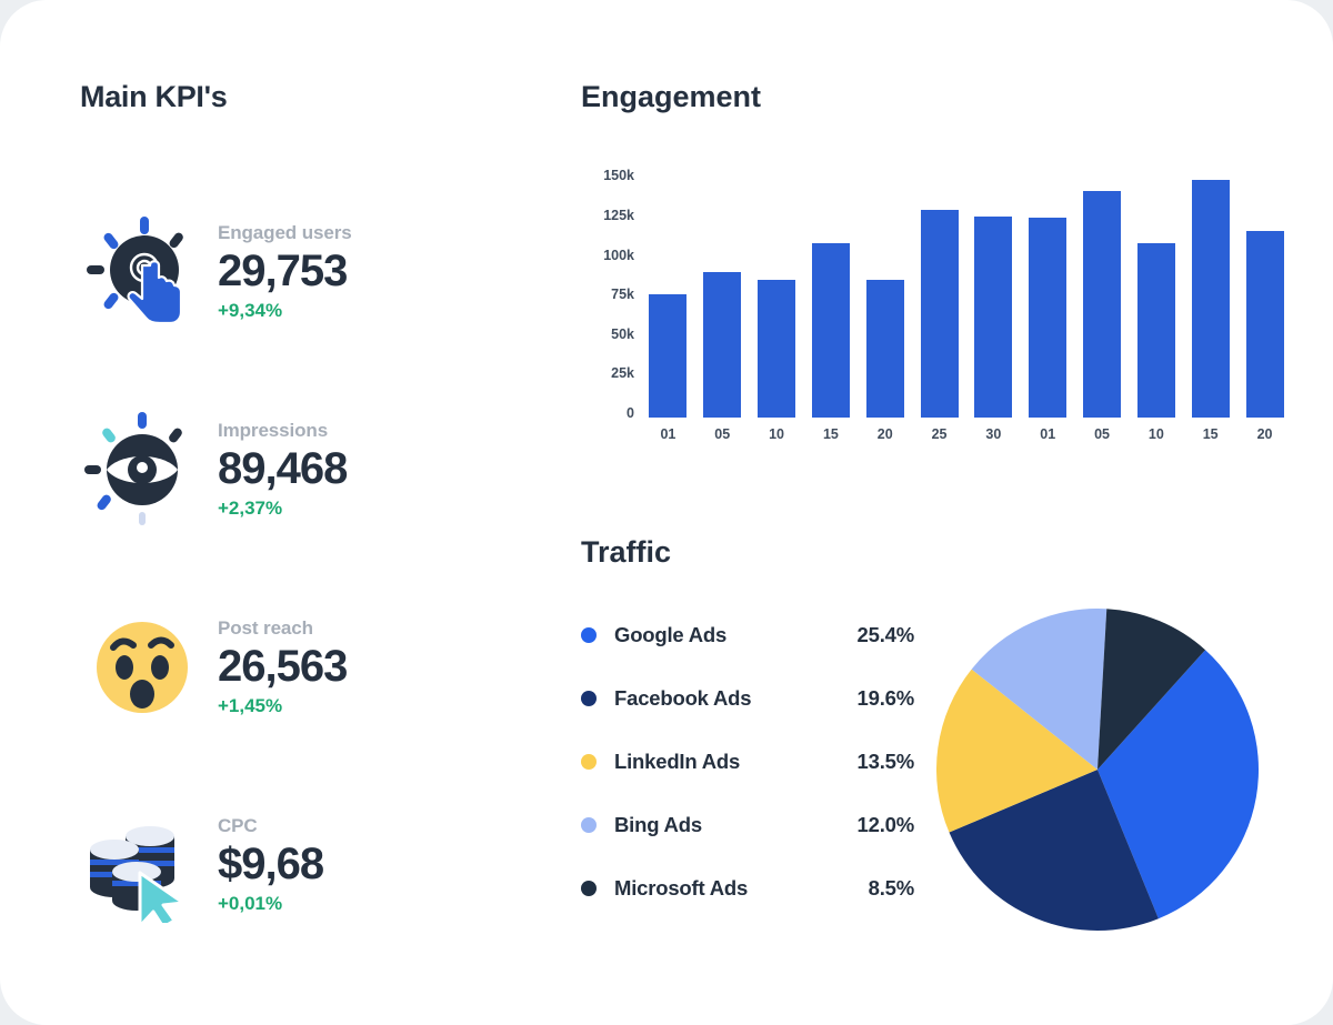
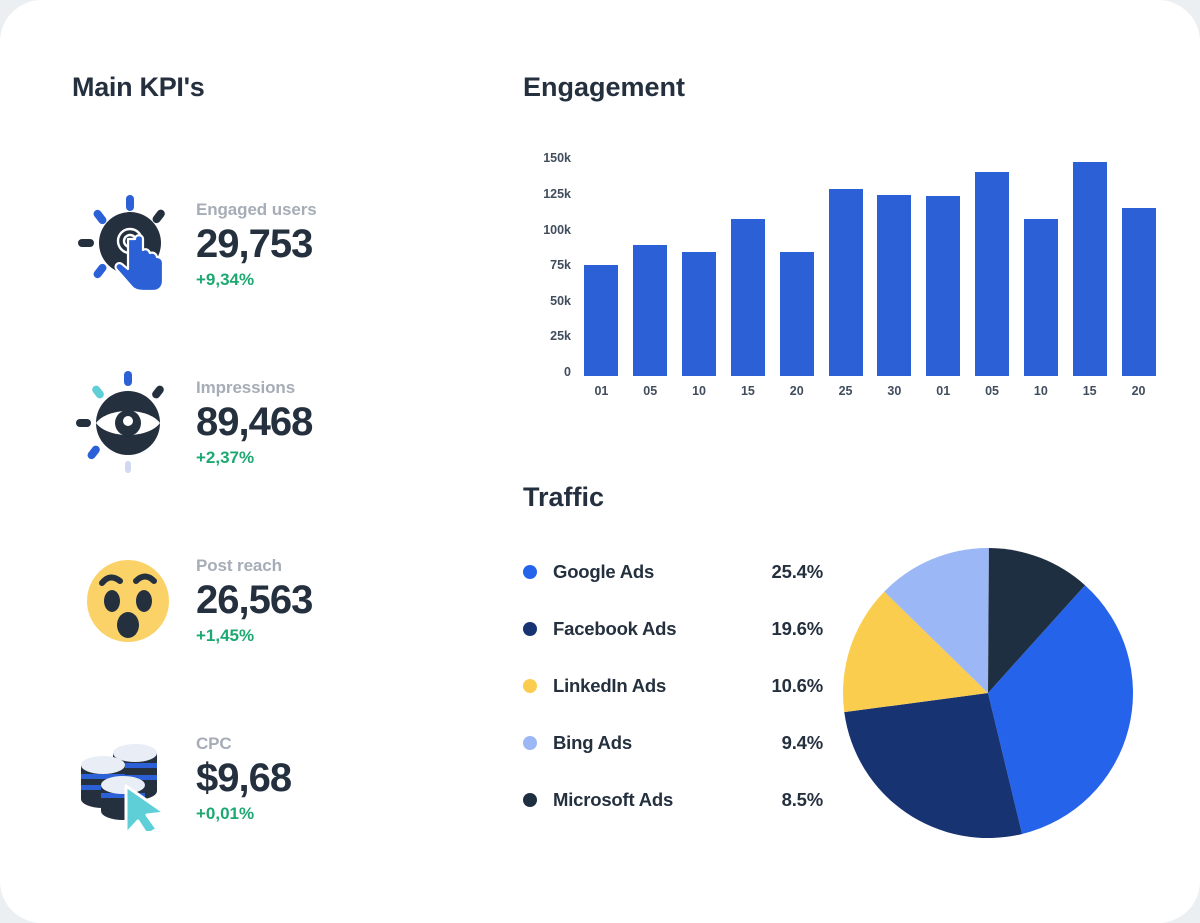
Traffic/LinkedIn Ads: 13.5% -> 10.6%
Traffic/Bing Ads: 12.0% -> 9.4%
